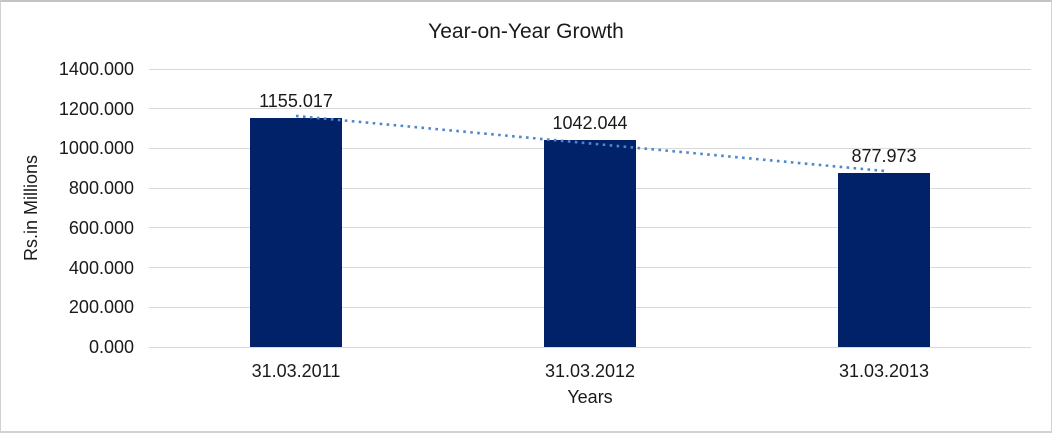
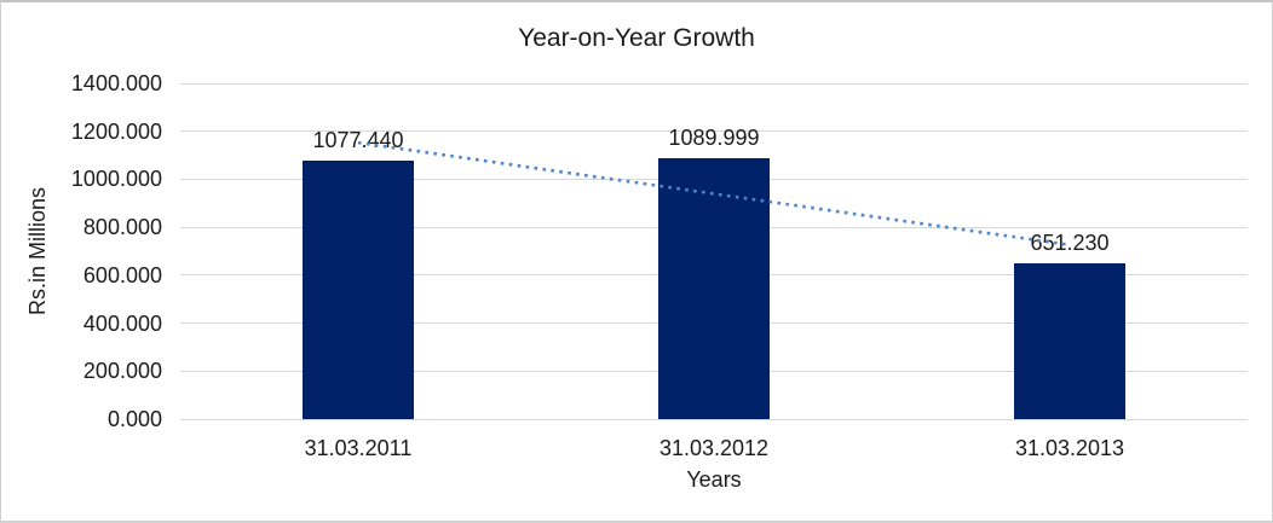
31.03.2011: 1155.017 -> 1077.440
31.03.2012: 1042.044 -> 1089.999
31.03.2013: 877.973 -> 651.230
